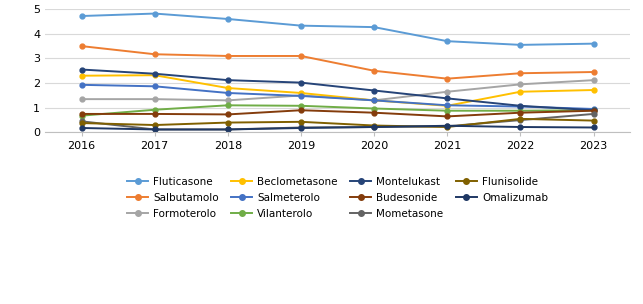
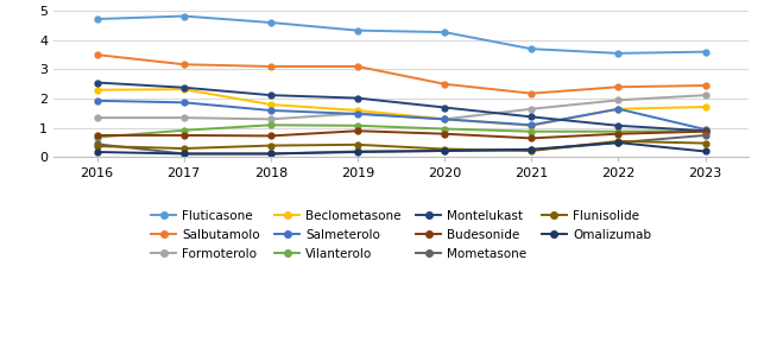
Salmeterolo/2022: 1.05 -> 1.65
Omalizumab/2022: 0.22 -> 0.50
